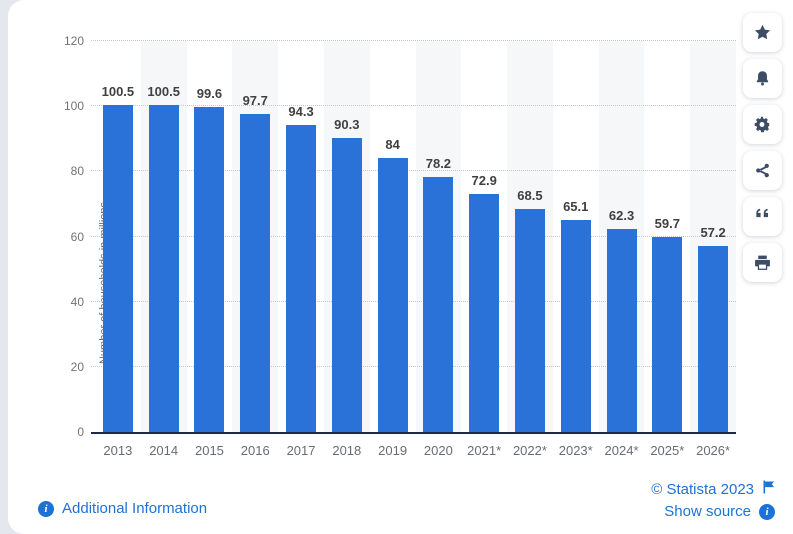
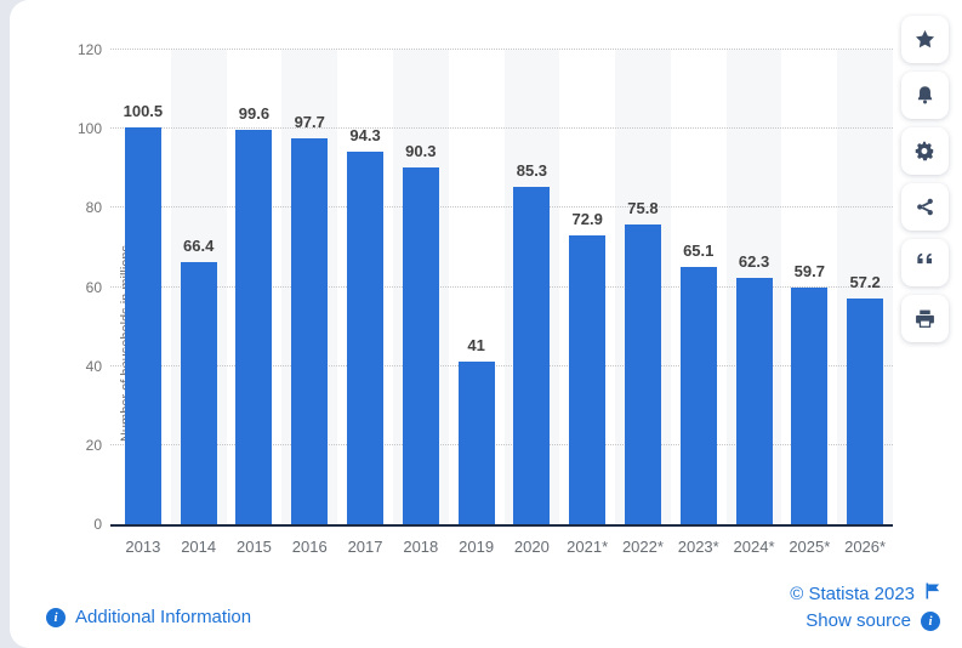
2014: 100.5 -> 66.4
2019: 84 -> 41
2020: 78.2 -> 85.3
2022*: 68.5 -> 75.8
